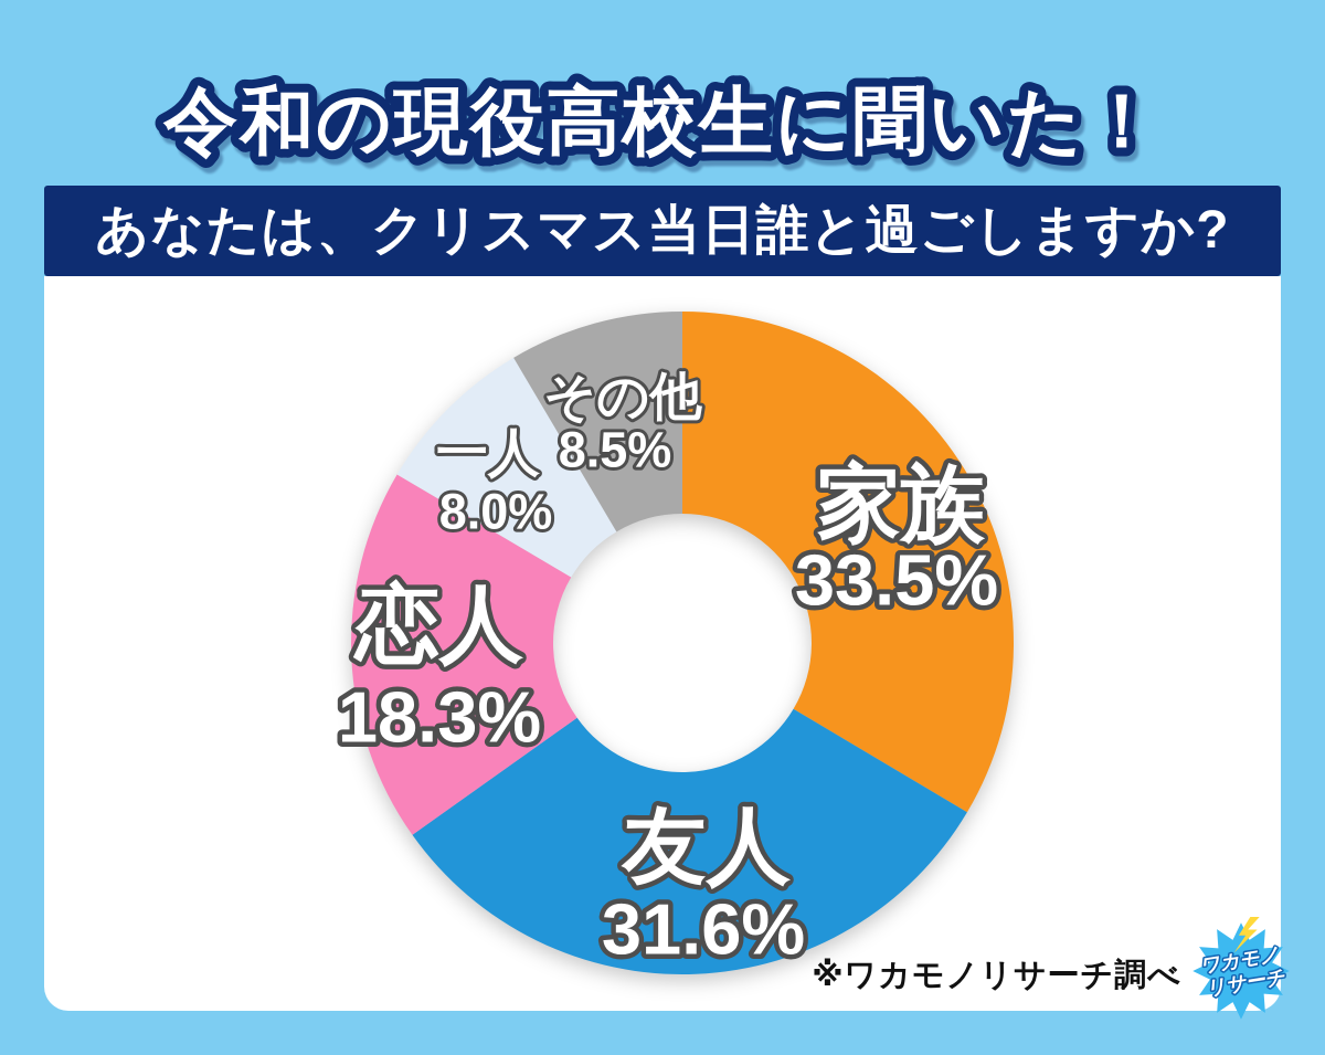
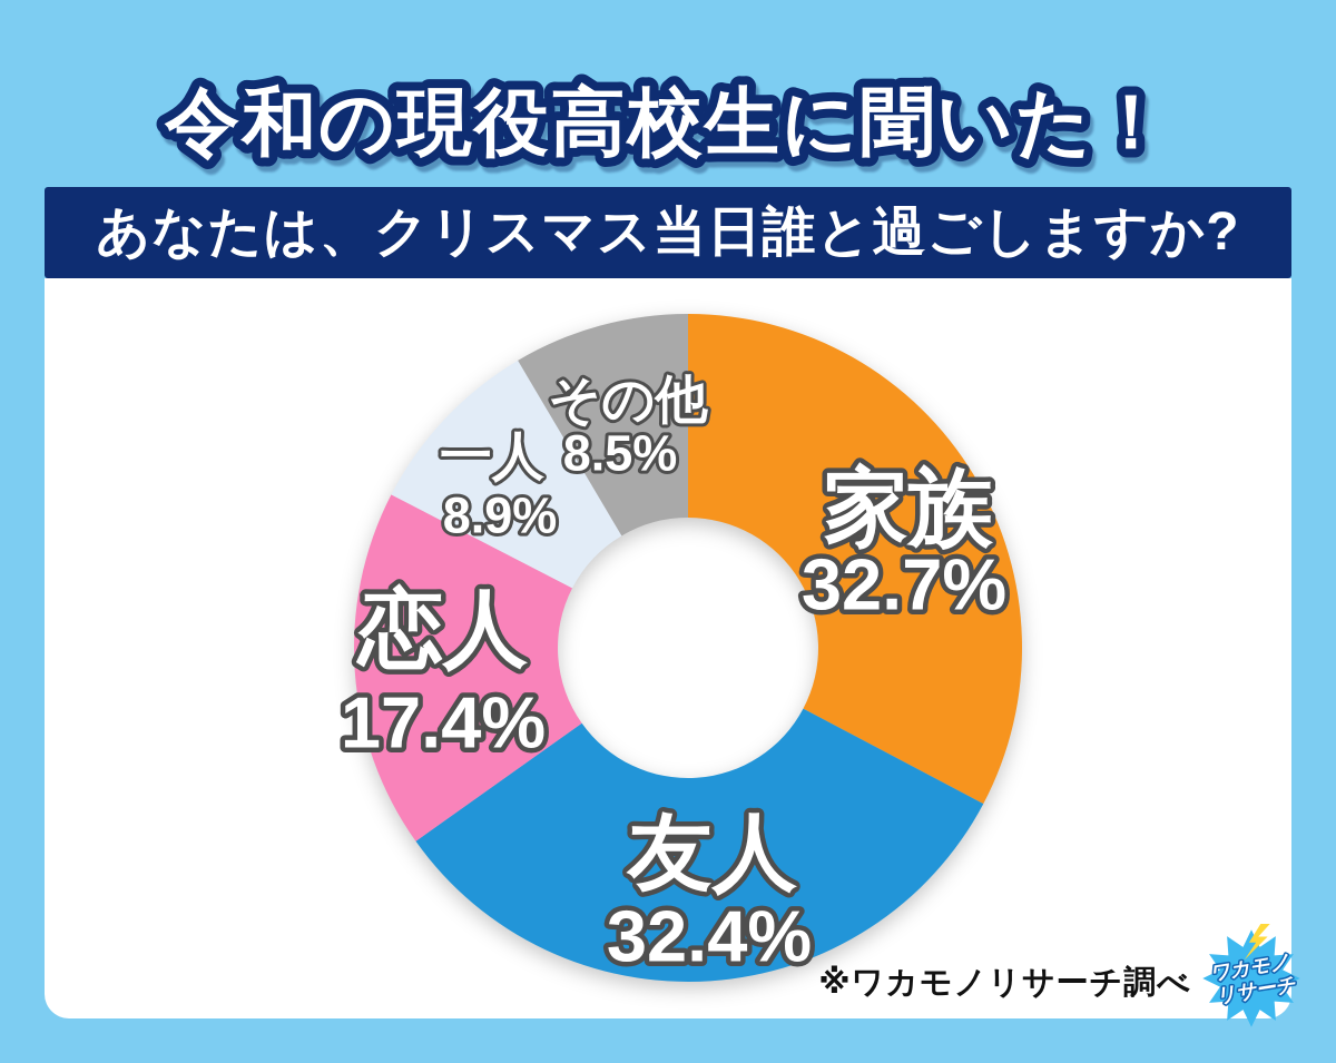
家族: 33.5% -> 32.7%
友人: 31.6% -> 32.4%
恋人: 18.3% -> 17.4%
一人: 8.0% -> 8.9%
